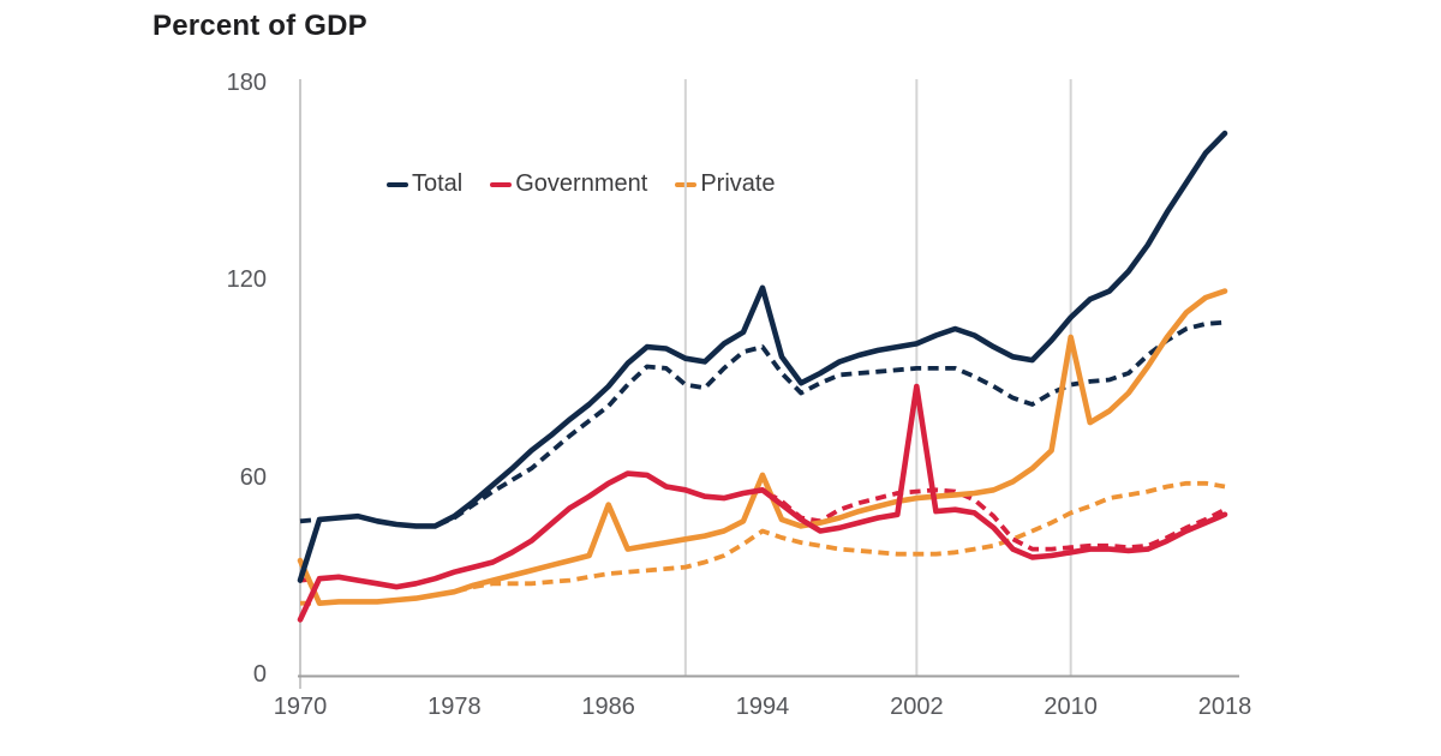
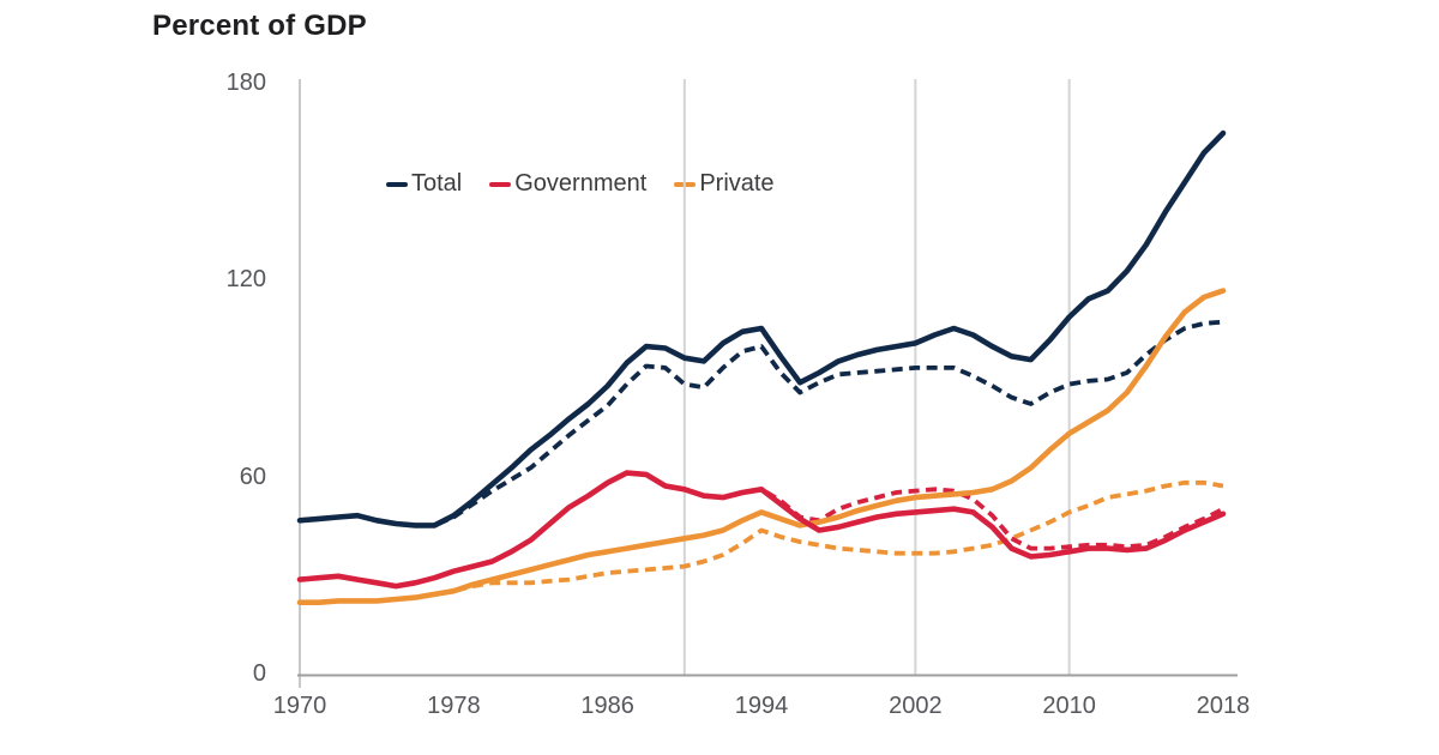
Total/1970: 29 -> 47
Government/1970: 17 -> 29
Private/1970: 35 -> 22
Private/1986: 52 -> 38
Total/1994: 118 -> 106
Private/1994: 61 -> 50
Government/2002: 88 -> 50
Private/2010: 103 -> 74
